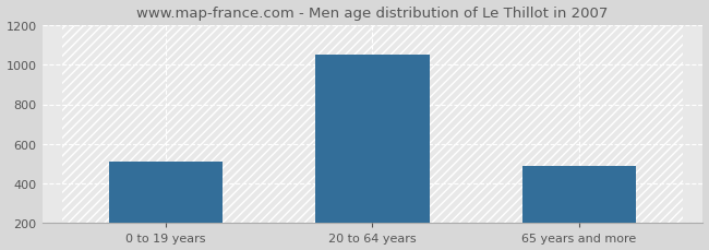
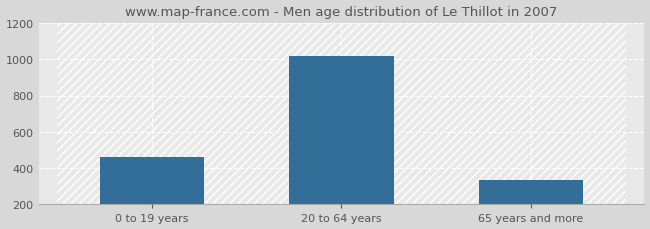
0 to 19 years: 510 -> 460
20 to 64 years: 1050 -> 1020
65 years and more: 490 -> 340
